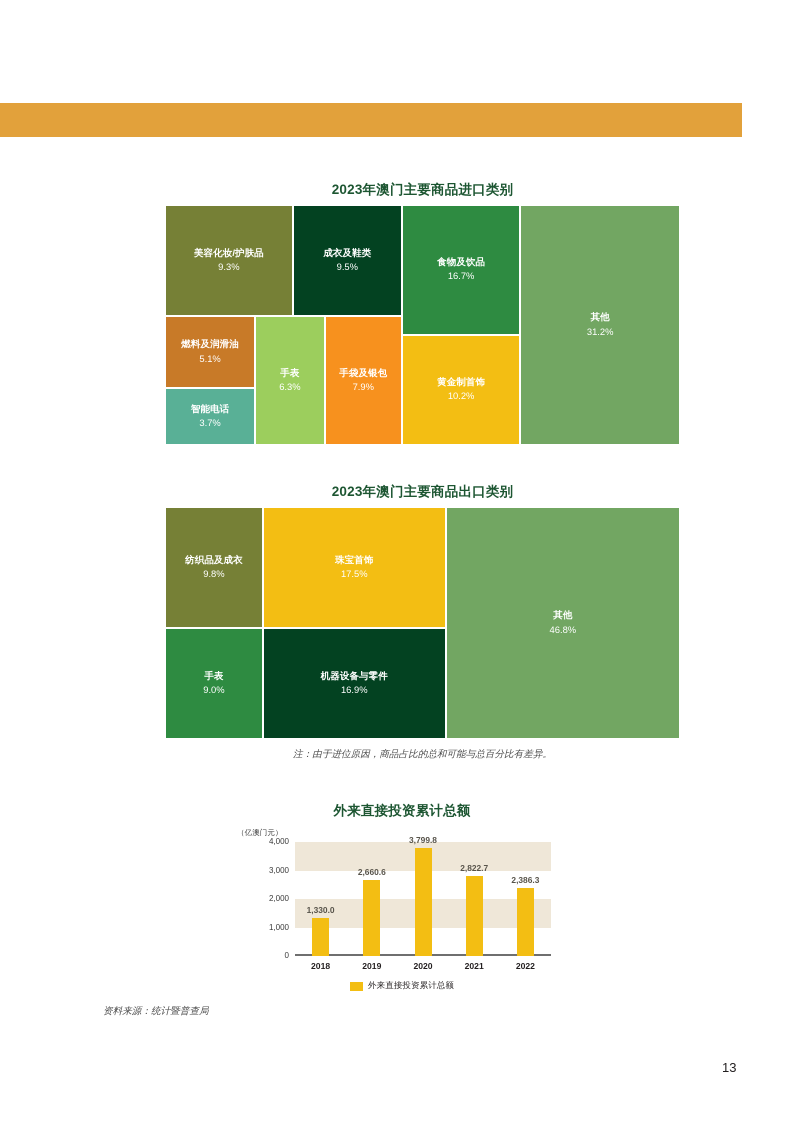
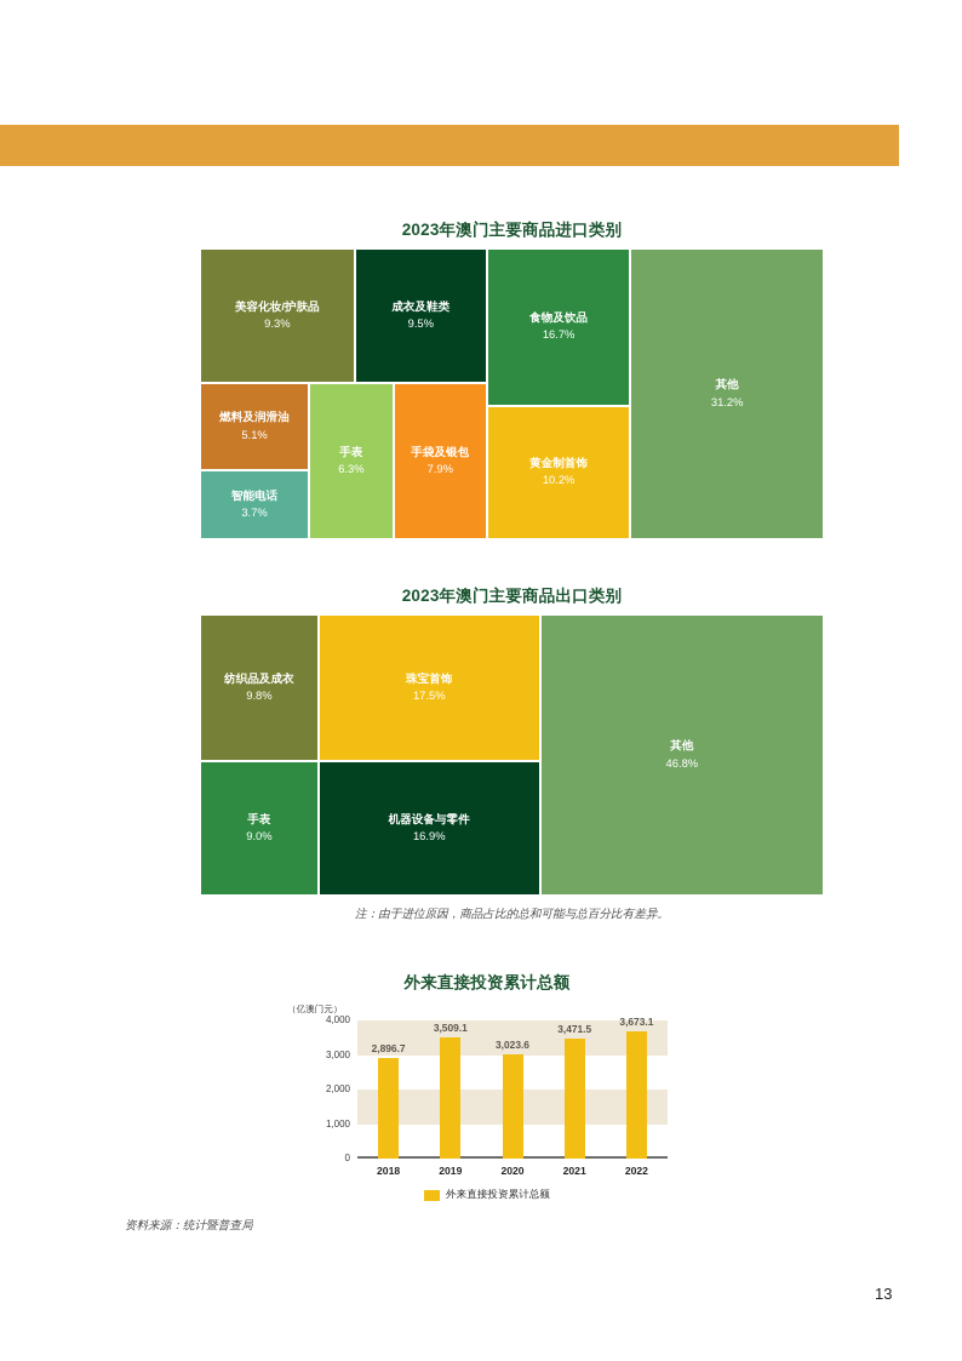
2018: 1,330.0 -> 2,896.7
2019: 2,660.6 -> 3,509.1
2020: 3,799.8 -> 3,023.6
2021: 2,822.7 -> 3,471.5
2022: 2,386.3 -> 3,673.1
